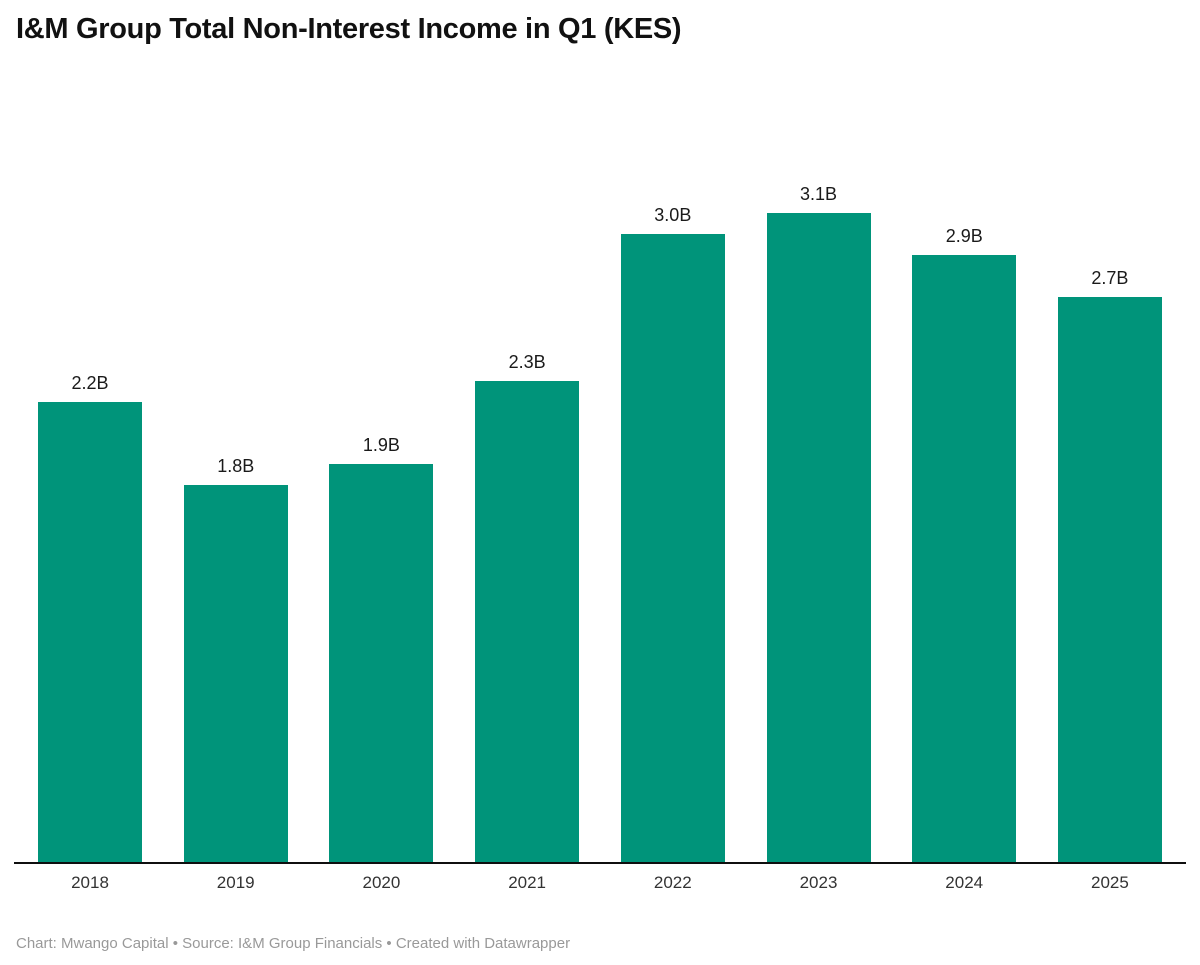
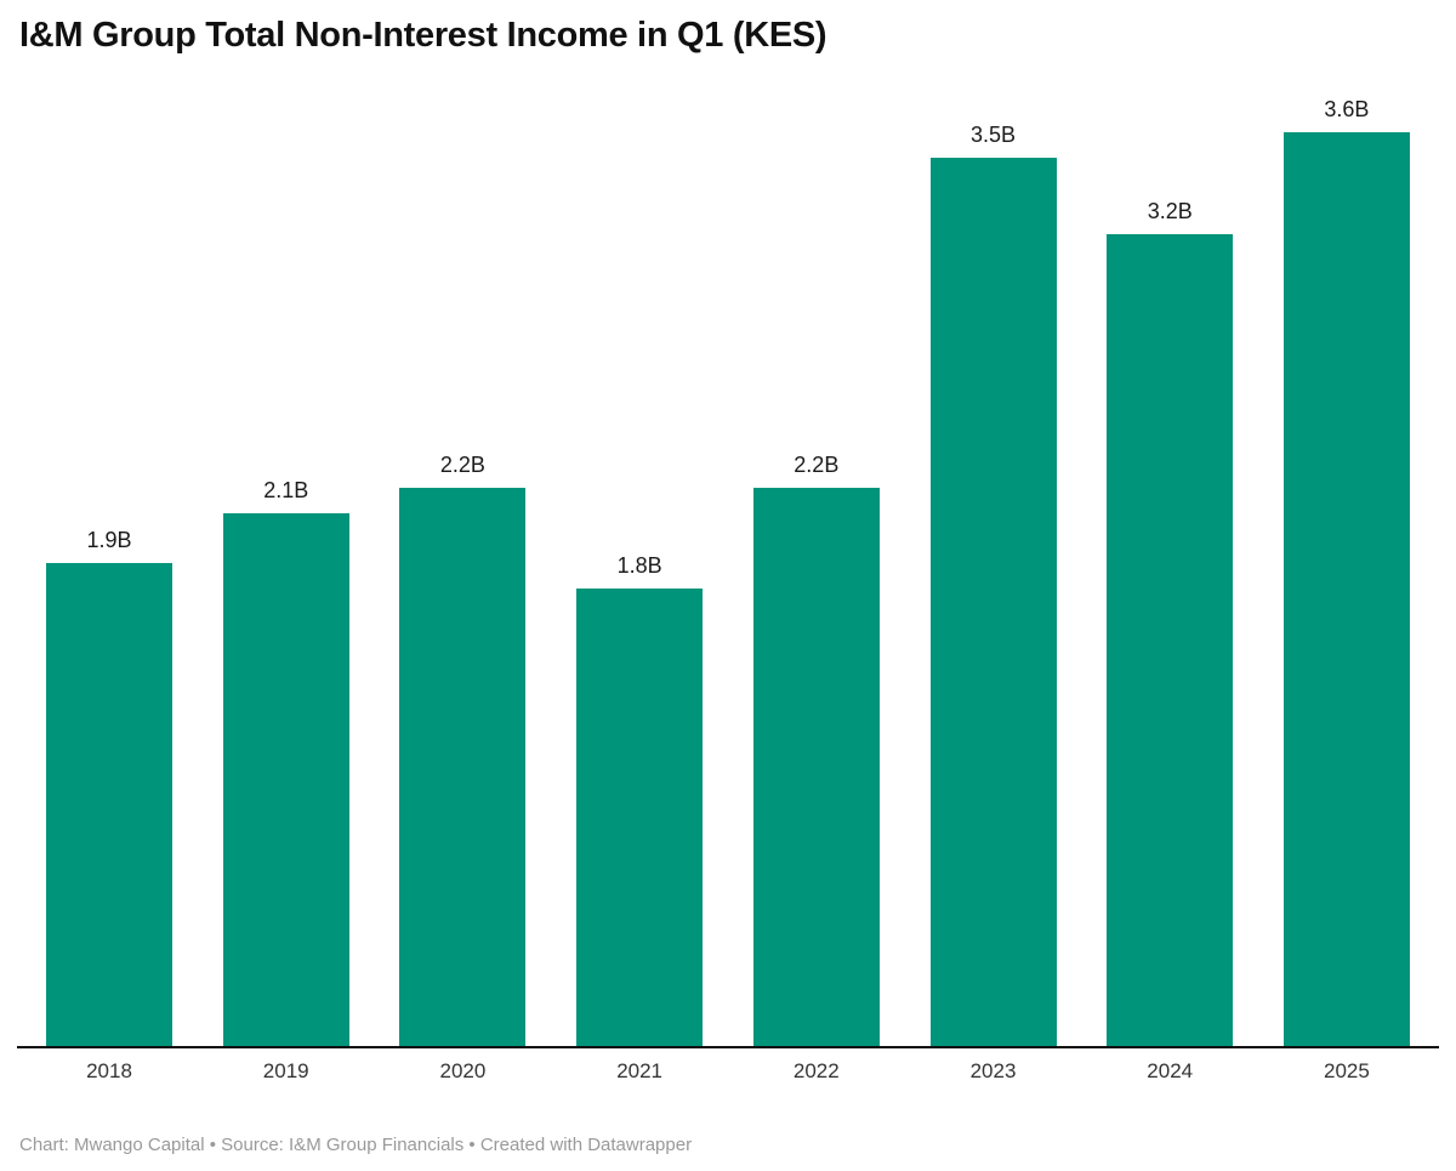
2018: 2.2B -> 1.9B
2019: 1.8B -> 2.1B
2020: 1.9B -> 2.2B
2021: 2.3B -> 1.8B
2022: 3.0B -> 2.2B
2023: 3.1B -> 3.5B
2024: 2.9B -> 3.2B
2025: 2.7B -> 3.6B
